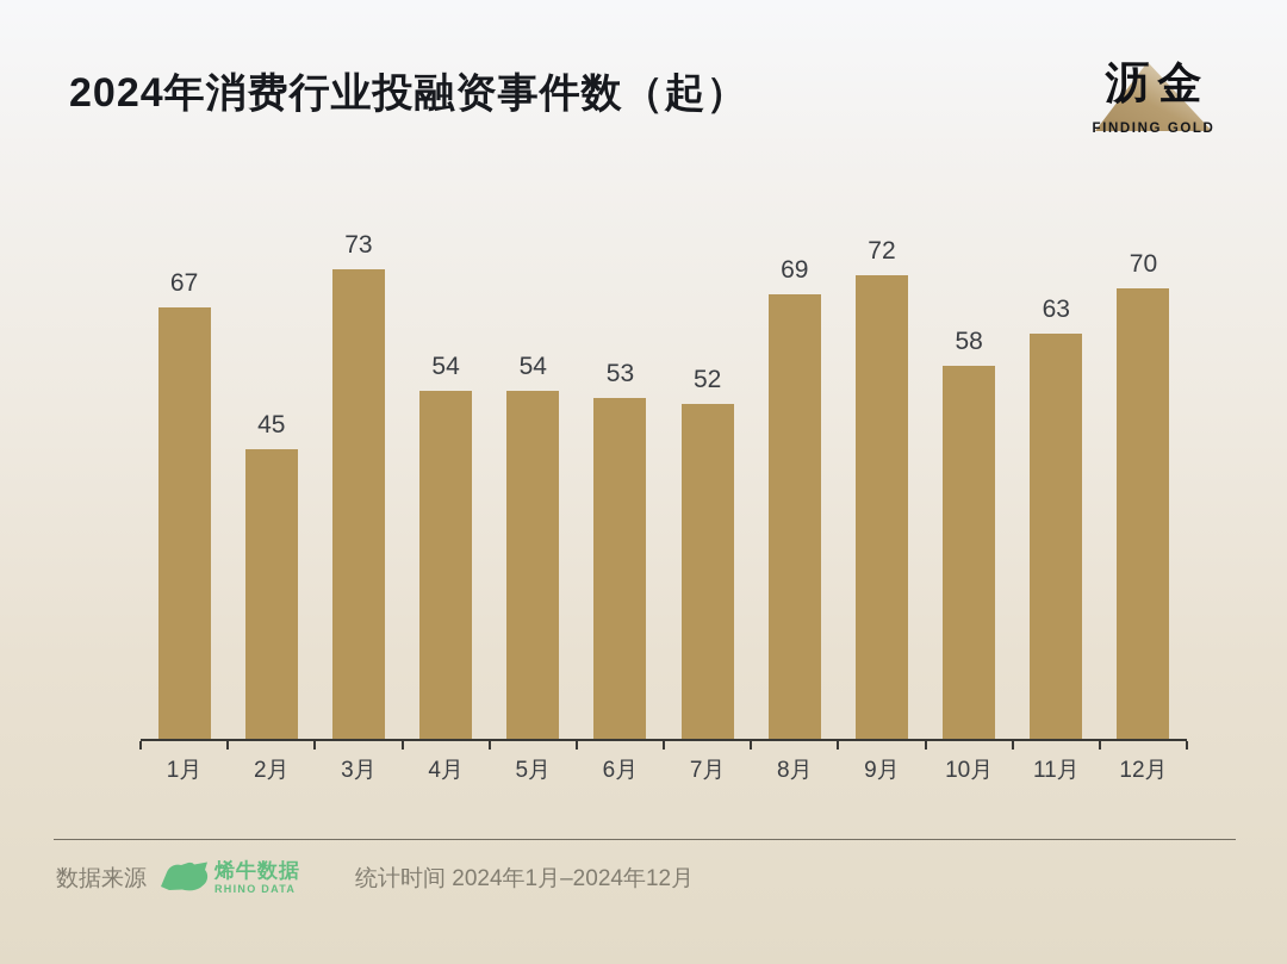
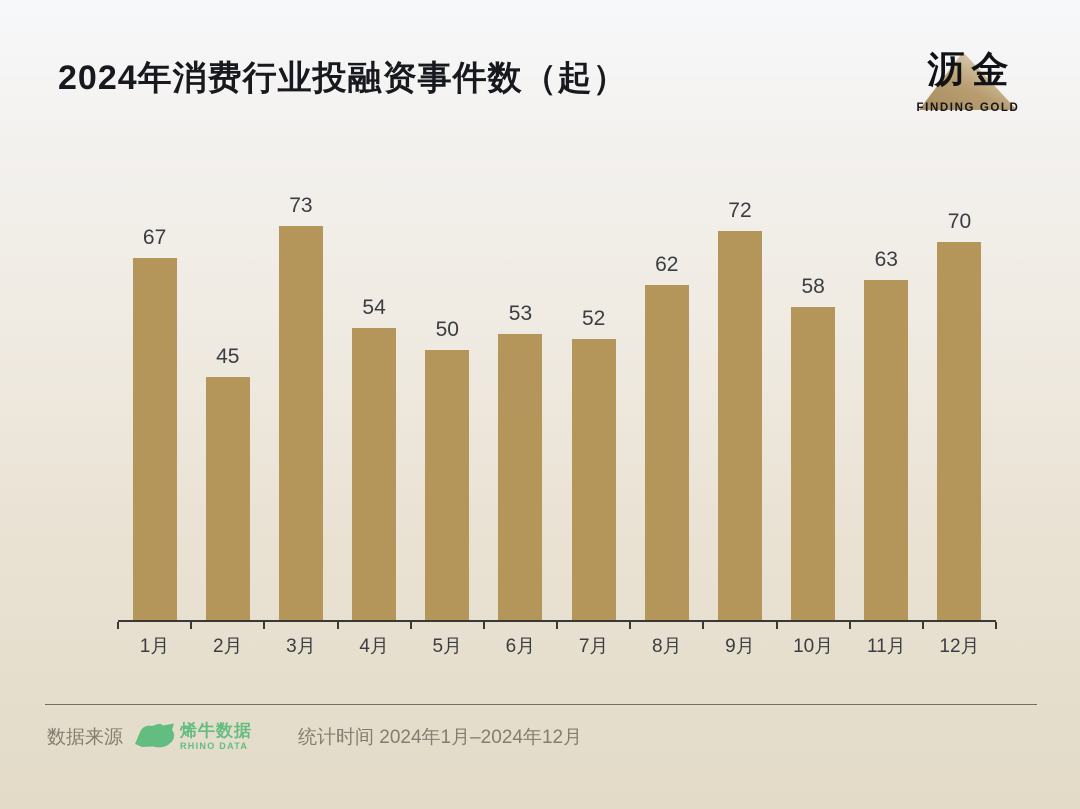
5月: 54 -> 50
8月: 69 -> 62
